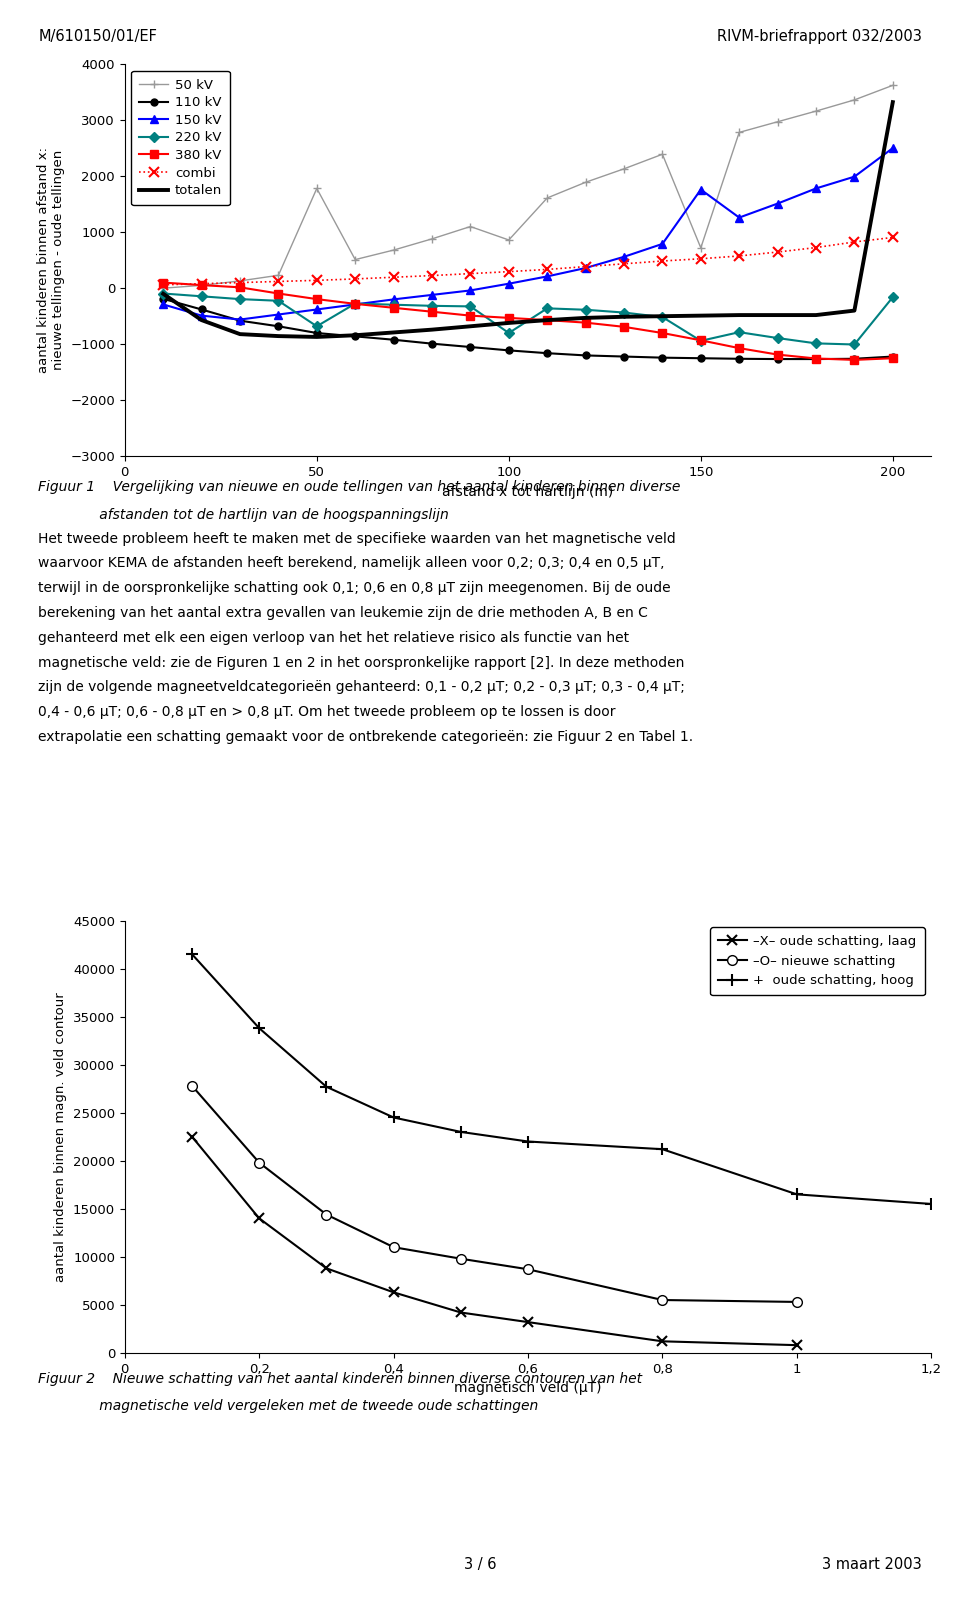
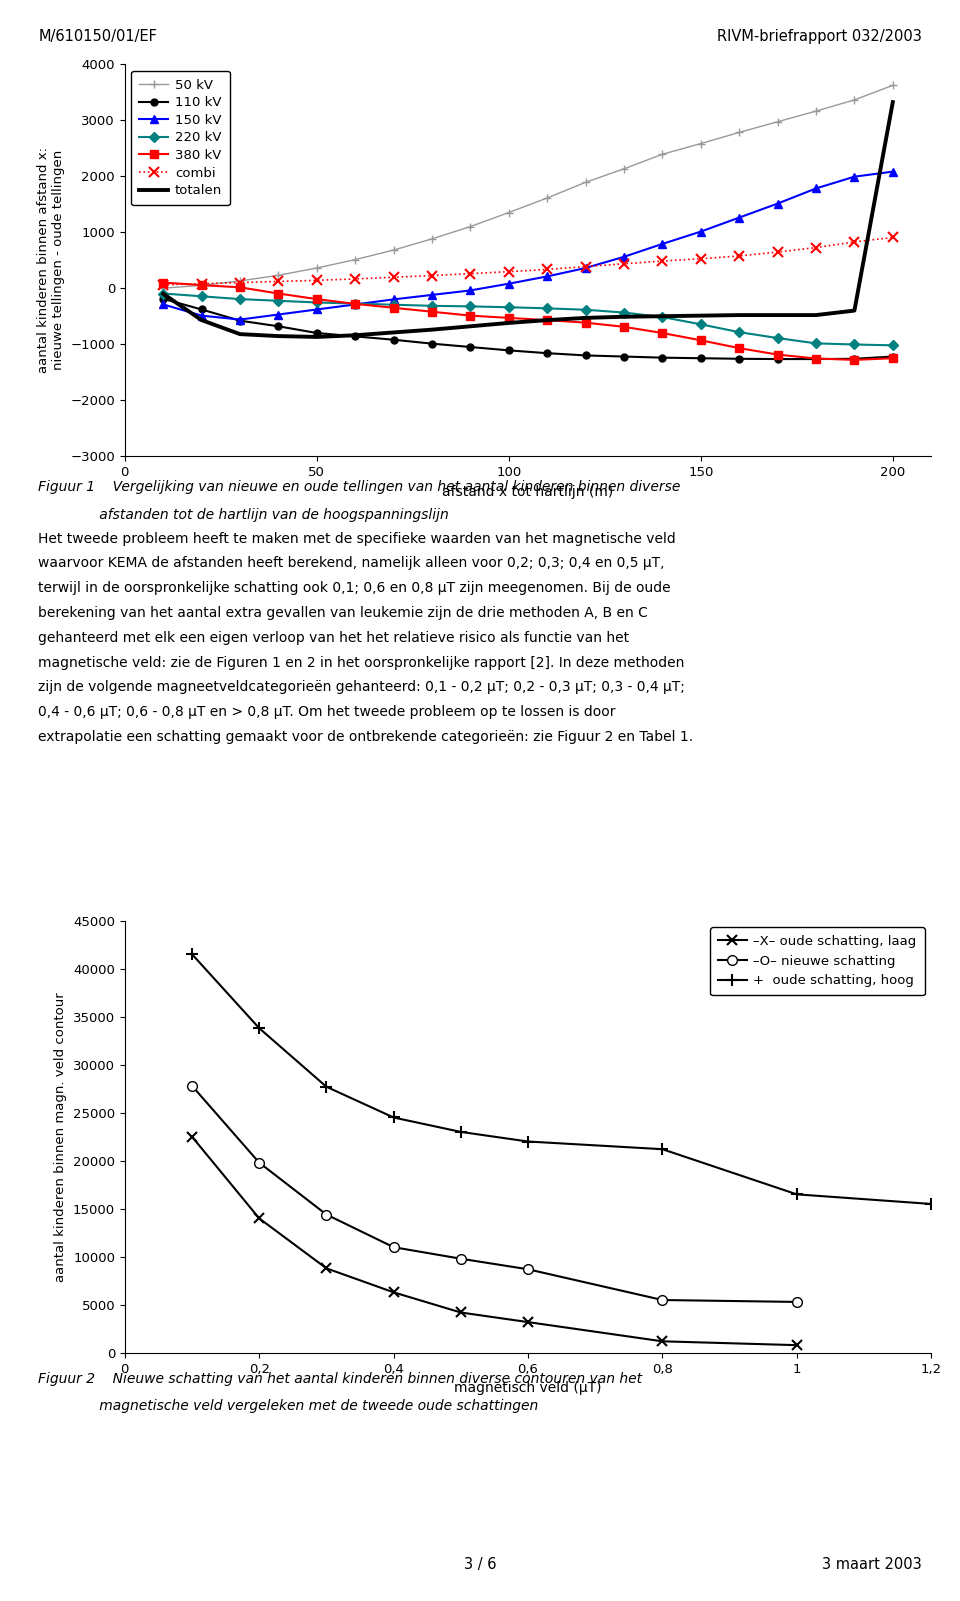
50 kV/50: 1780 -> 360
220 kV/50: -680 -> -260
50 kV/100: 860 -> 1350
220 kV/100: -800 -> -340
50 kV/150: 720 -> 2580
150 kV/150: 1760 -> 1010
220 kV/150: -940 -> -640
150 kV/200: 2500 -> 2080
220 kV/200: -160 -> -1020
